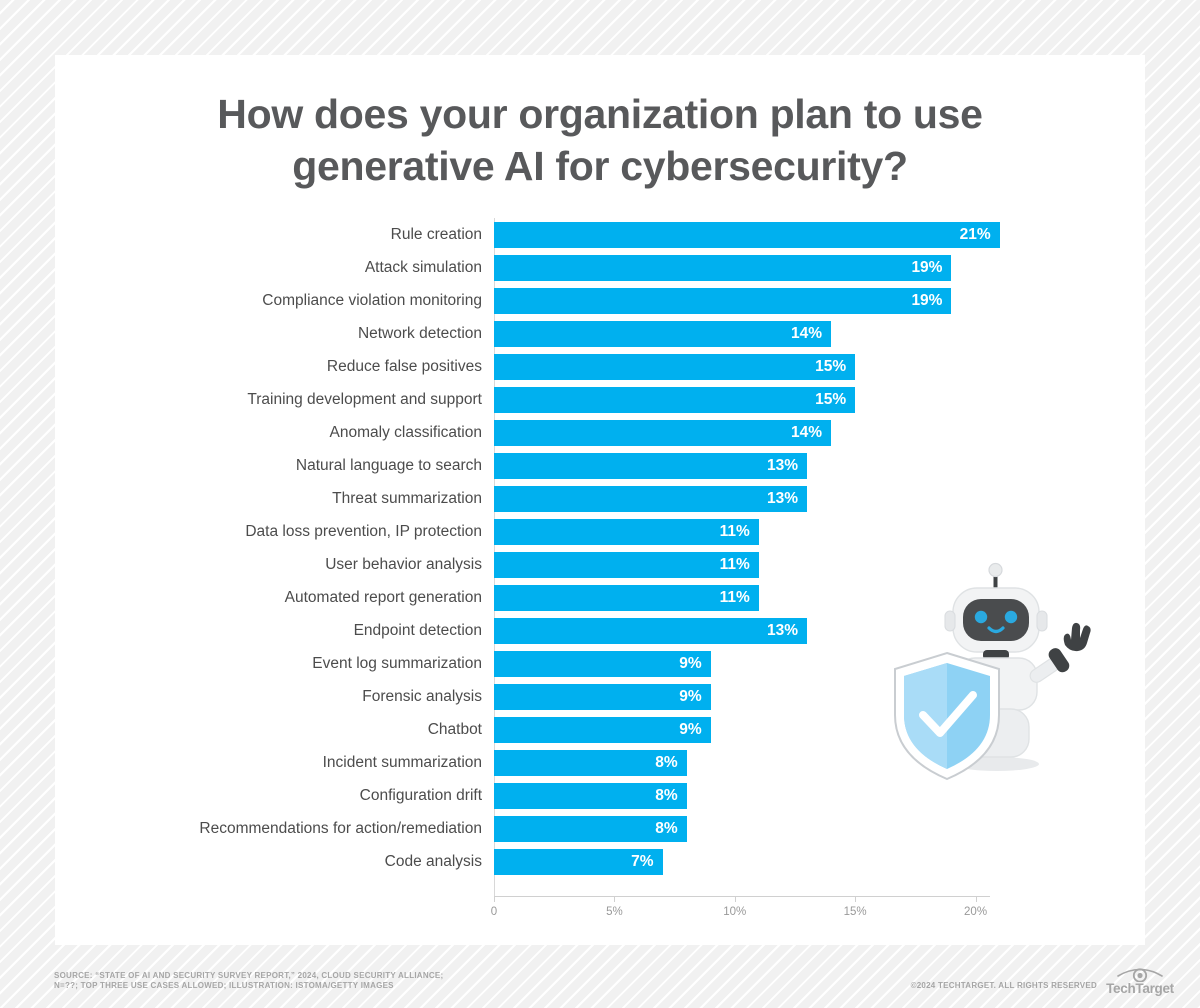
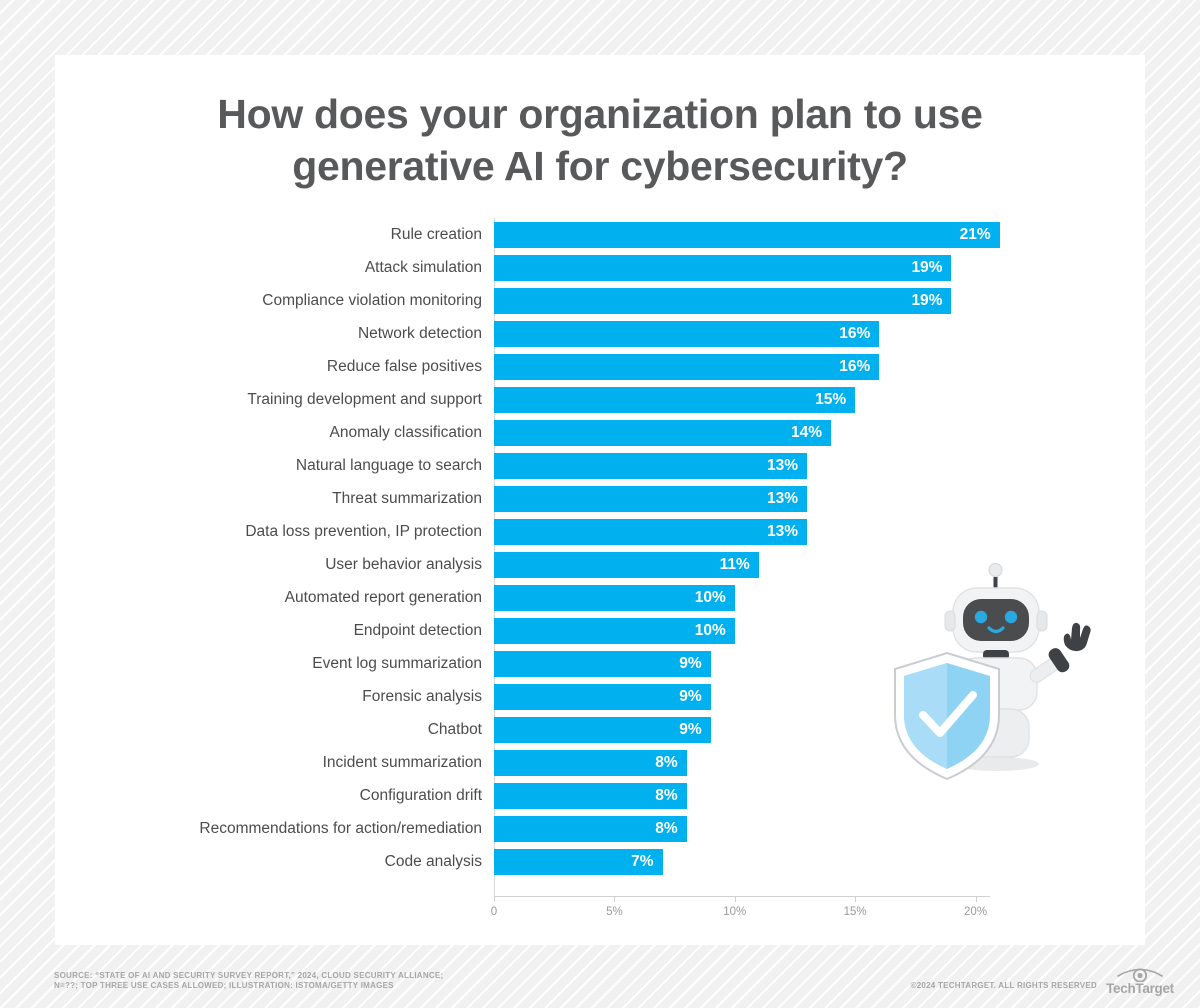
Network detection: 14% -> 16%
Reduce false positives: 15% -> 16%
Data loss prevention, IP protection: 11% -> 13%
Automated report generation: 11% -> 10%
Endpoint detection: 13% -> 10%
